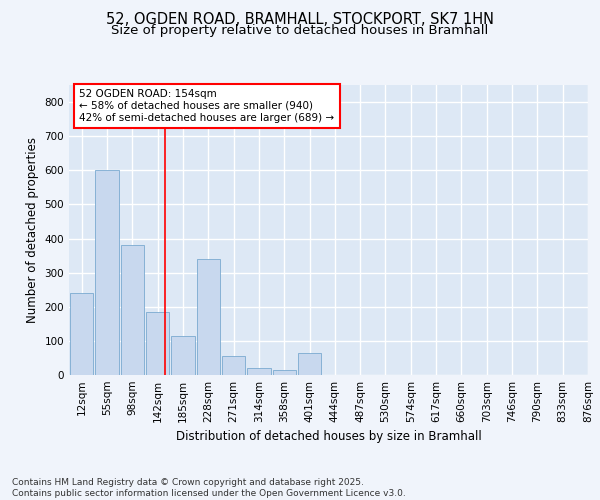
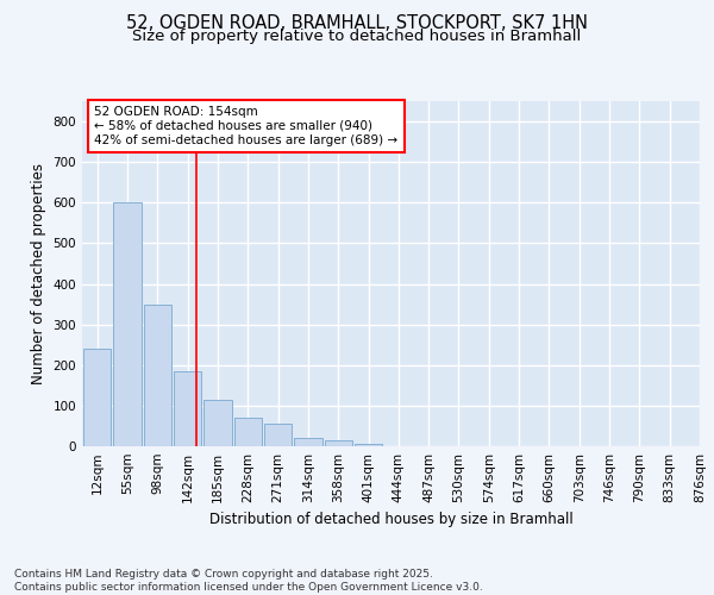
98sqm: 380 -> 350
228sqm: 340 -> 70
401sqm: 65 -> 5
